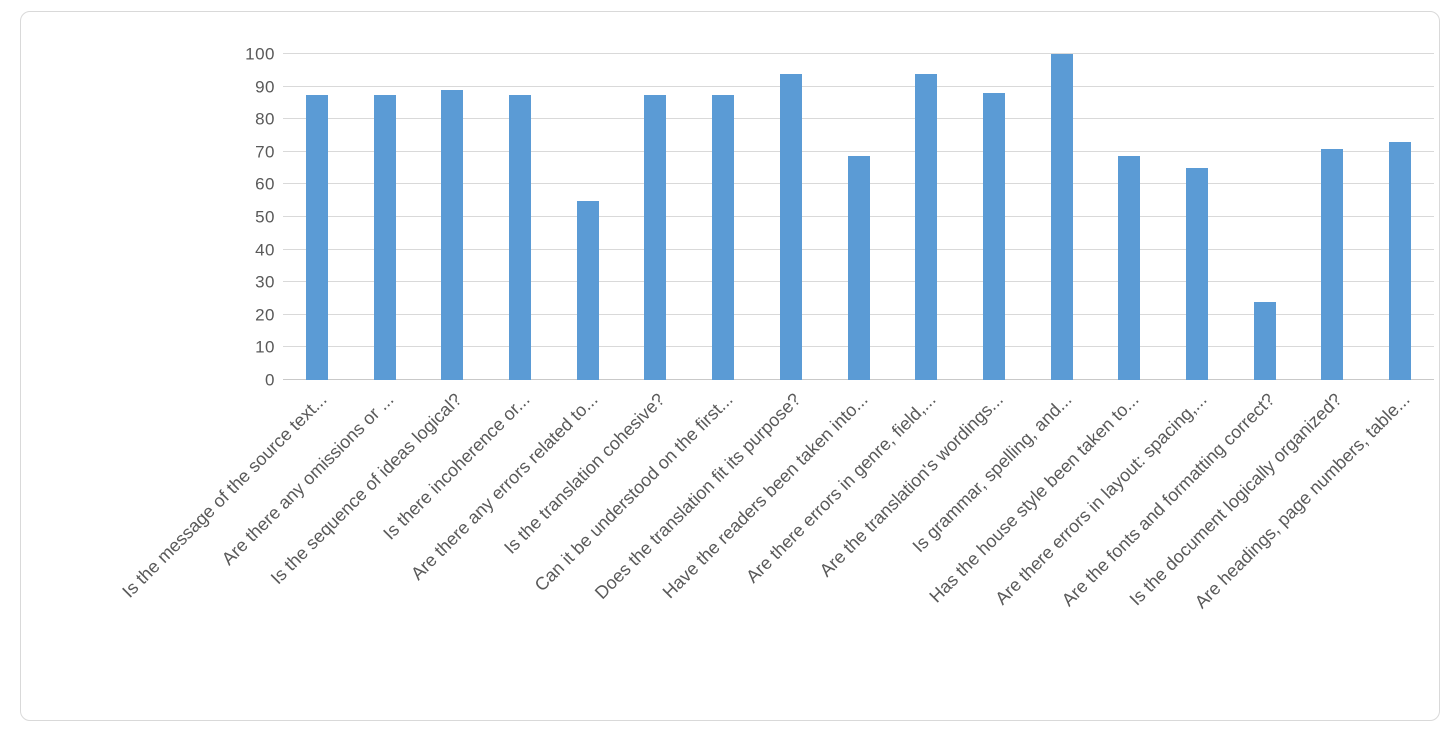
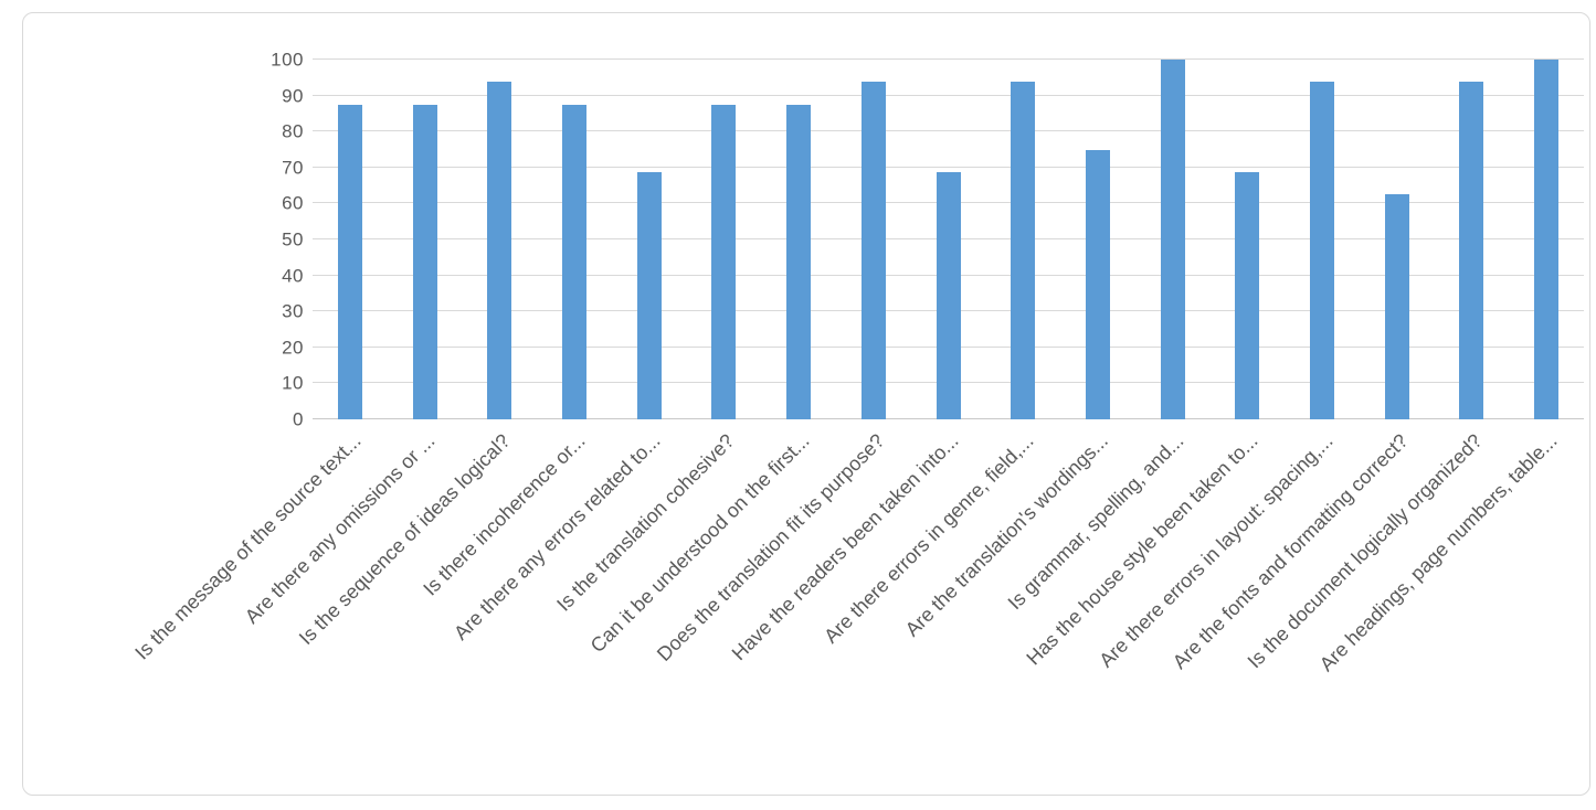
Is the sequence of ideas logical?: 89 -> 94
Are there any errors related to...: 55 -> 69
Are the translation's wordings...: 88 -> 75
Are there errors in layout: spacing,...: 65 -> 94
Are the fonts and formatting correct?: 24 -> 62
Is the document logically organized?: 71 -> 94
Are headings, page numbers, table...: 73 -> 100
